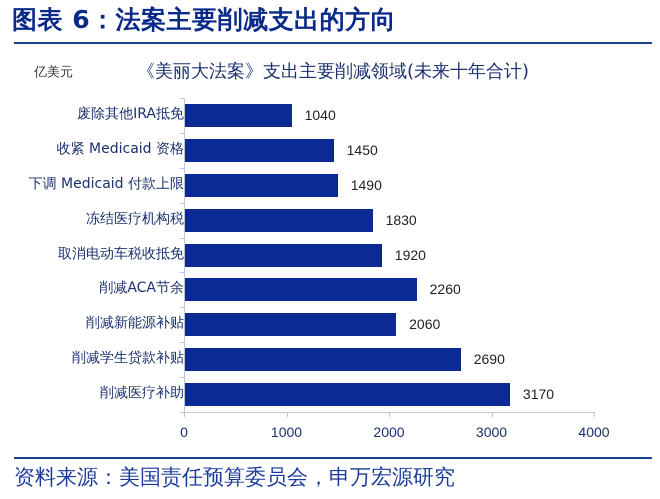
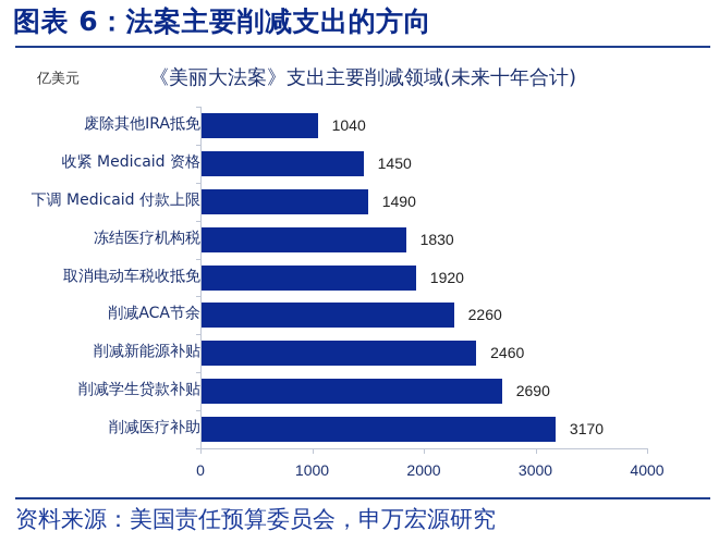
削减新能源补贴: 2060 -> 2460
